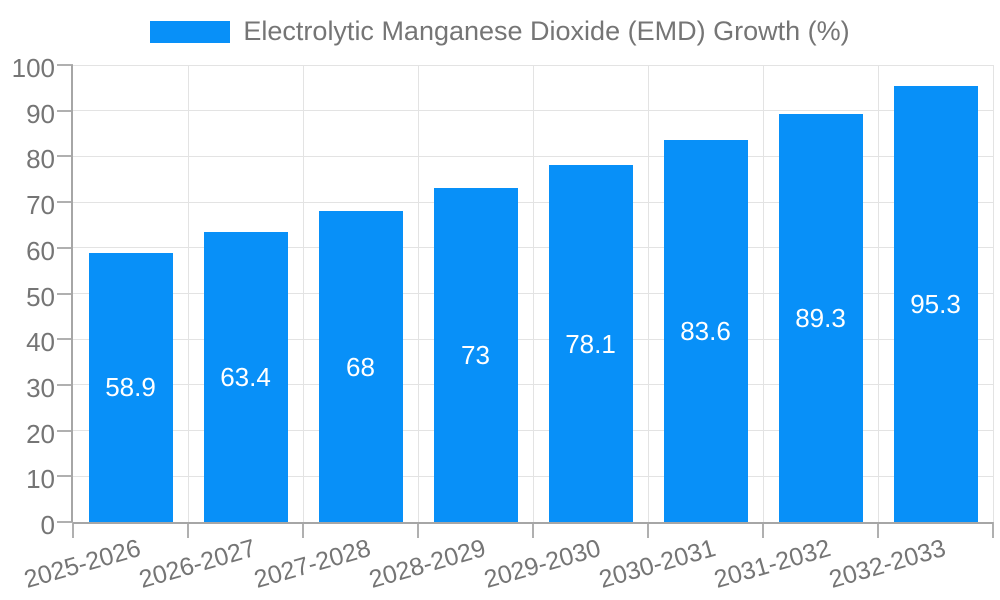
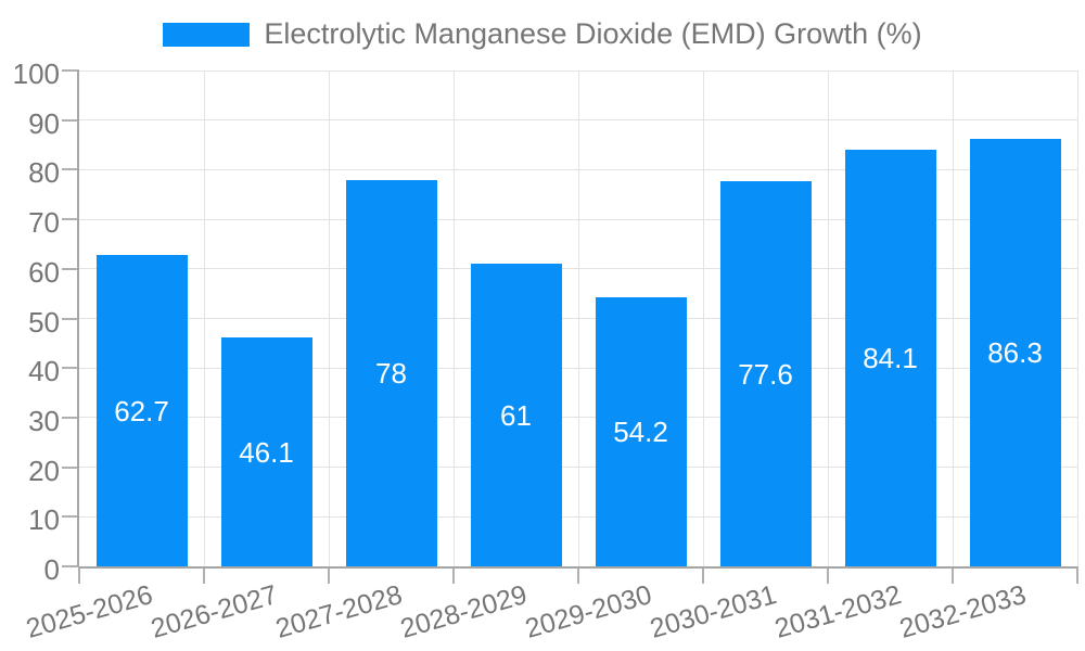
2025-2026: 58.9 -> 62.7
2026-2027: 63.4 -> 46.1
2027-2028: 68 -> 78
2028-2029: 73 -> 61
2029-2030: 78.1 -> 54.2
2030-2031: 83.6 -> 77.6
2031-2032: 89.3 -> 84.1
2032-2033: 95.3 -> 86.3
